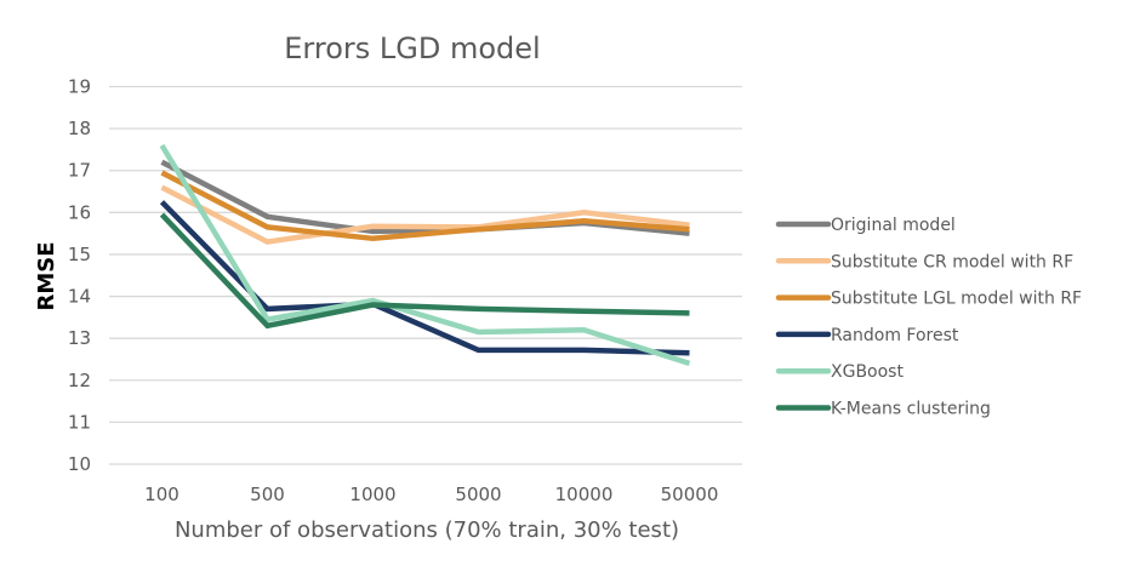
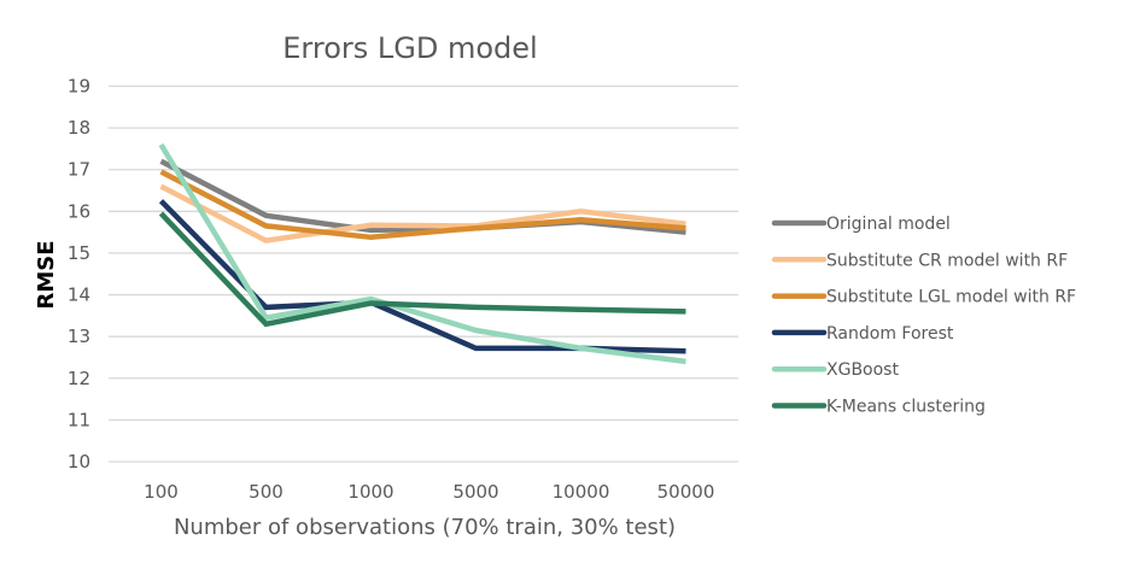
XGBoost/10000: 13.2 -> 12.7
